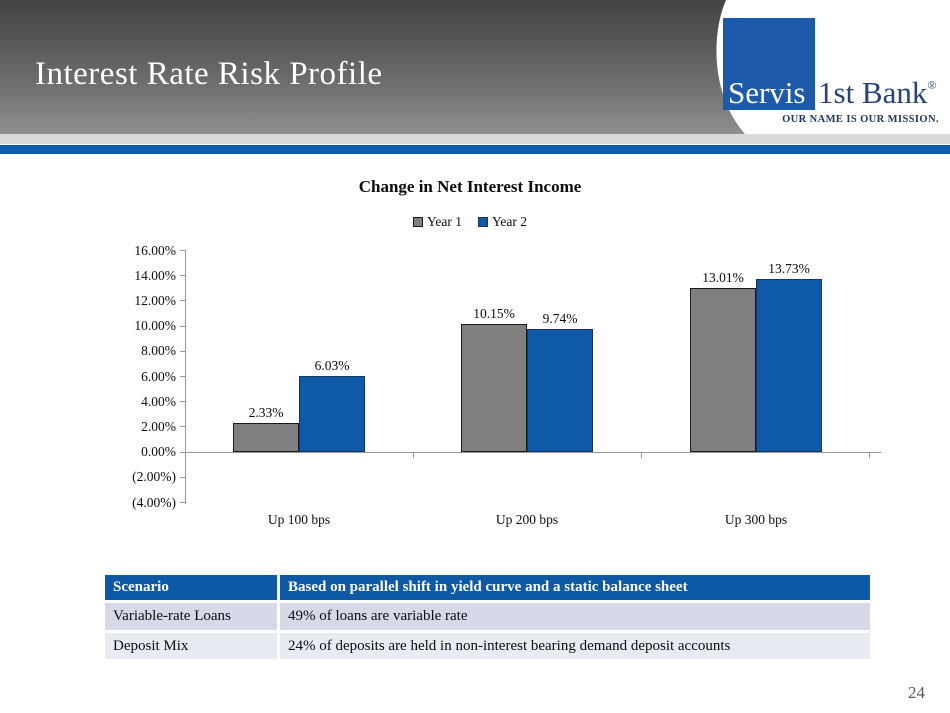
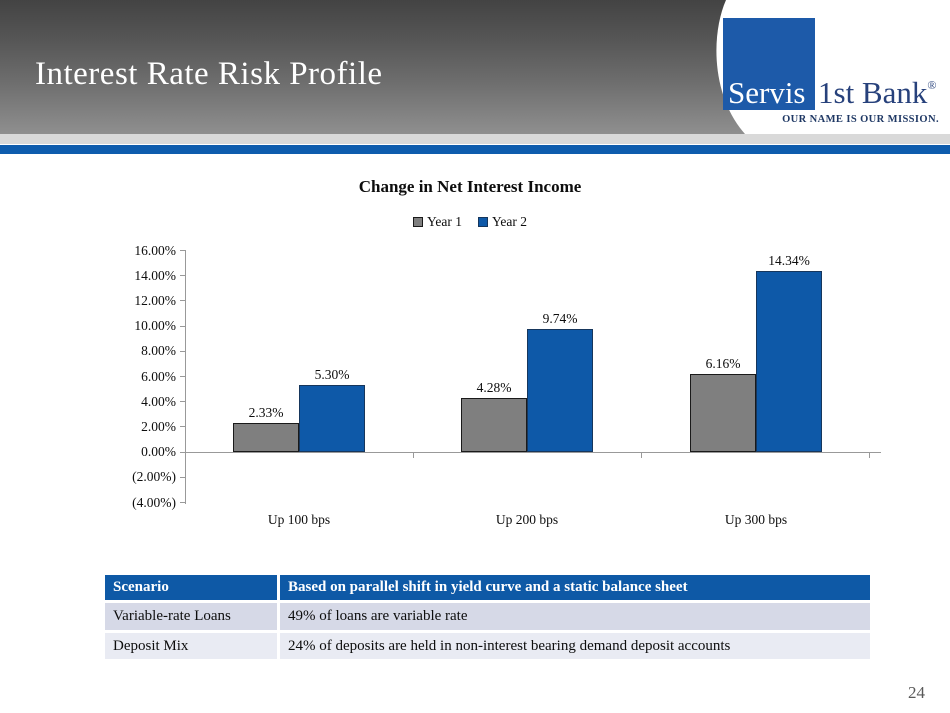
Year 2/Up 100 bps: 6.03% -> 5.30%
Year 1/Up 200 bps: 10.15% -> 4.28%
Year 1/Up 300 bps: 13.01% -> 6.16%
Year 2/Up 300 bps: 13.73% -> 14.34%
